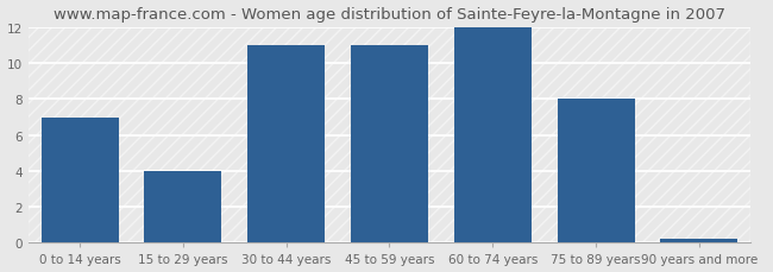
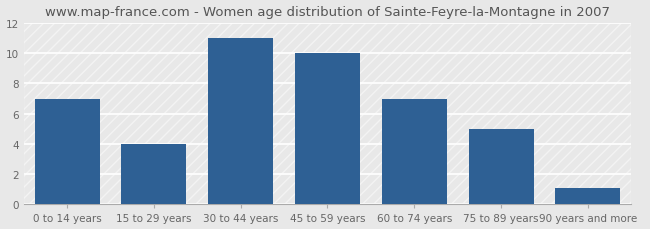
45 to 59 years: 11.0 -> 10.0
60 to 74 years: 12.0 -> 7.0
75 to 89 years: 8.0 -> 5.0
90 years and more: 0.2 -> 1.1
